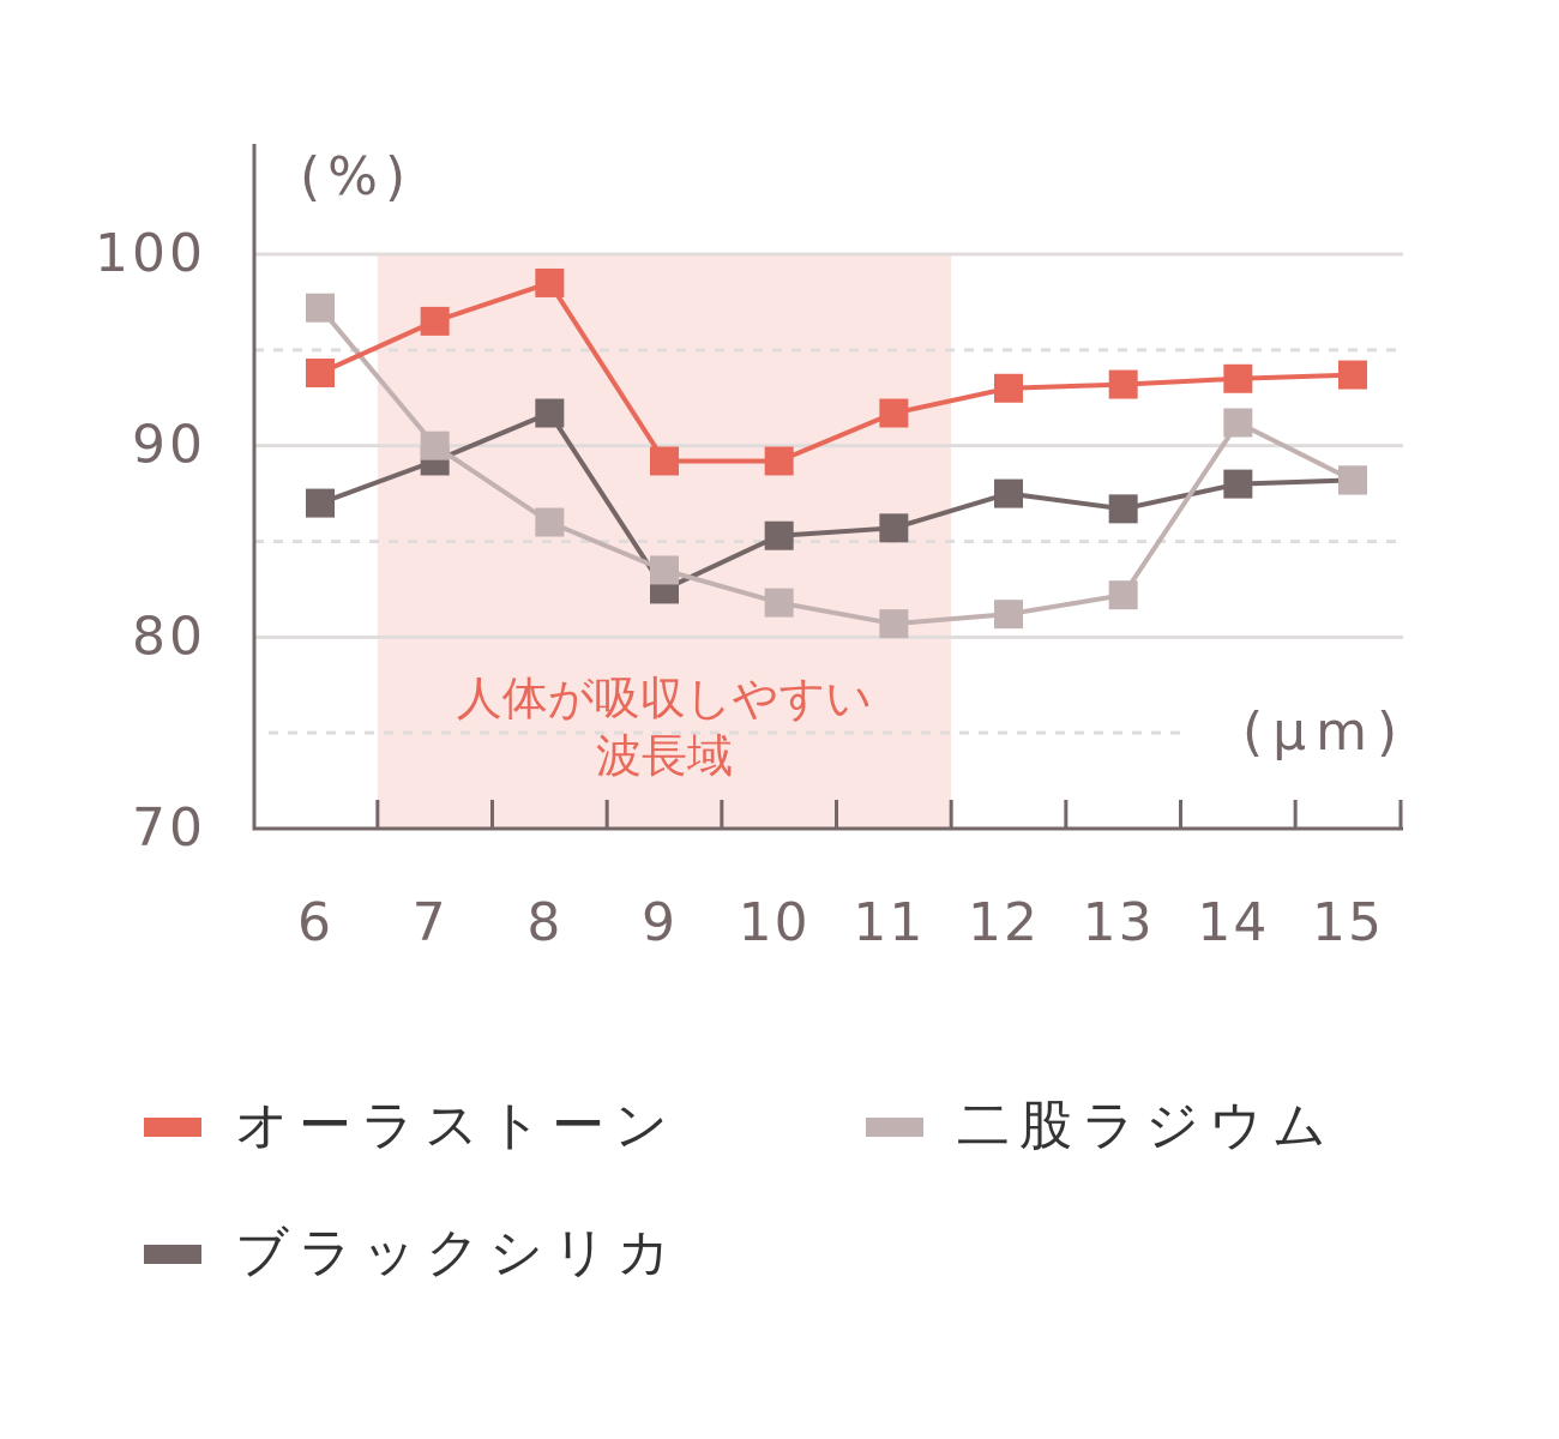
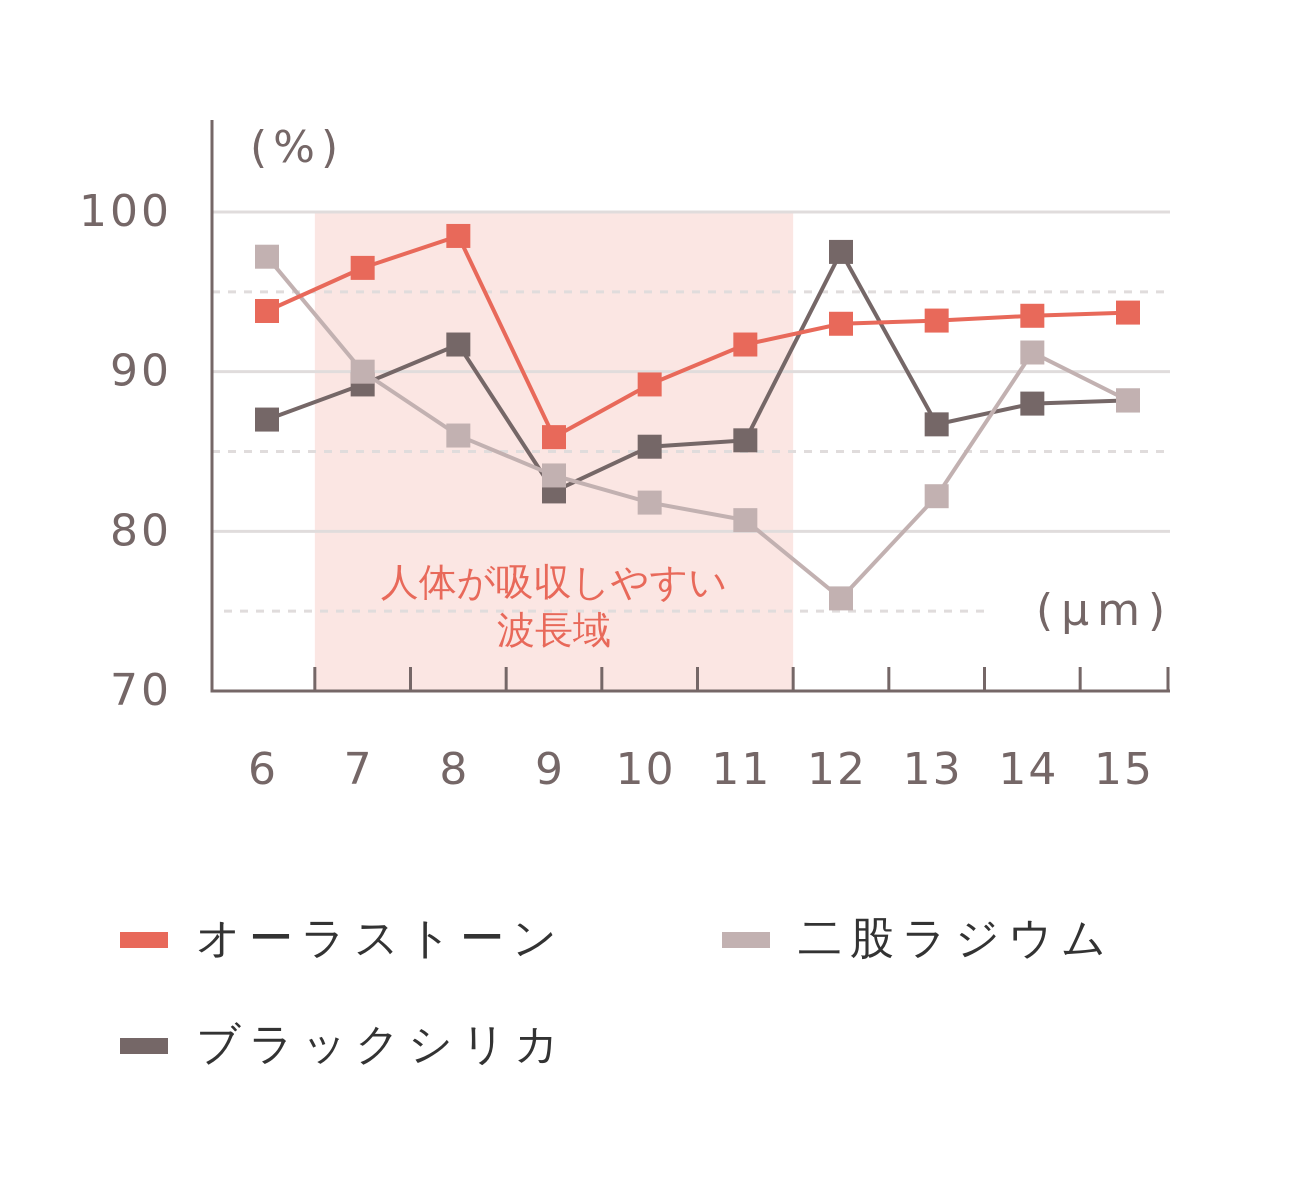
オーラストーン/9: 89.2 -> 85.9
ブラックシリカ/12: 87.5 -> 97.5
二股ラジウム/12: 81.2 -> 75.8
